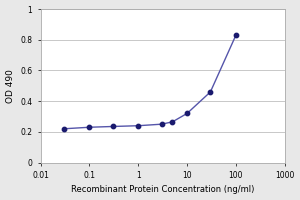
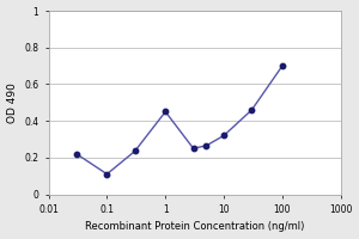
0.1: 0.23 -> 0.11
1: 0.24 -> 0.45
100: 0.83 -> 0.70
